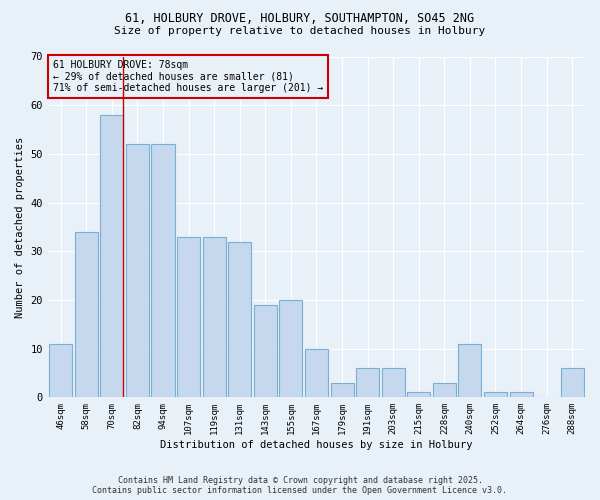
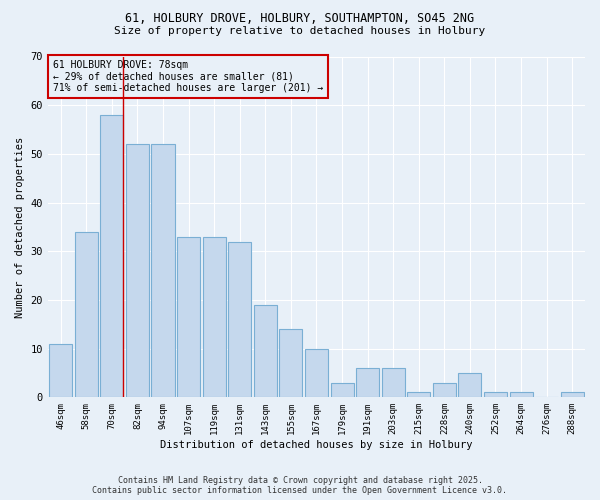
155sqm: 20 -> 14
240sqm: 11 -> 5
288sqm: 6 -> 1
